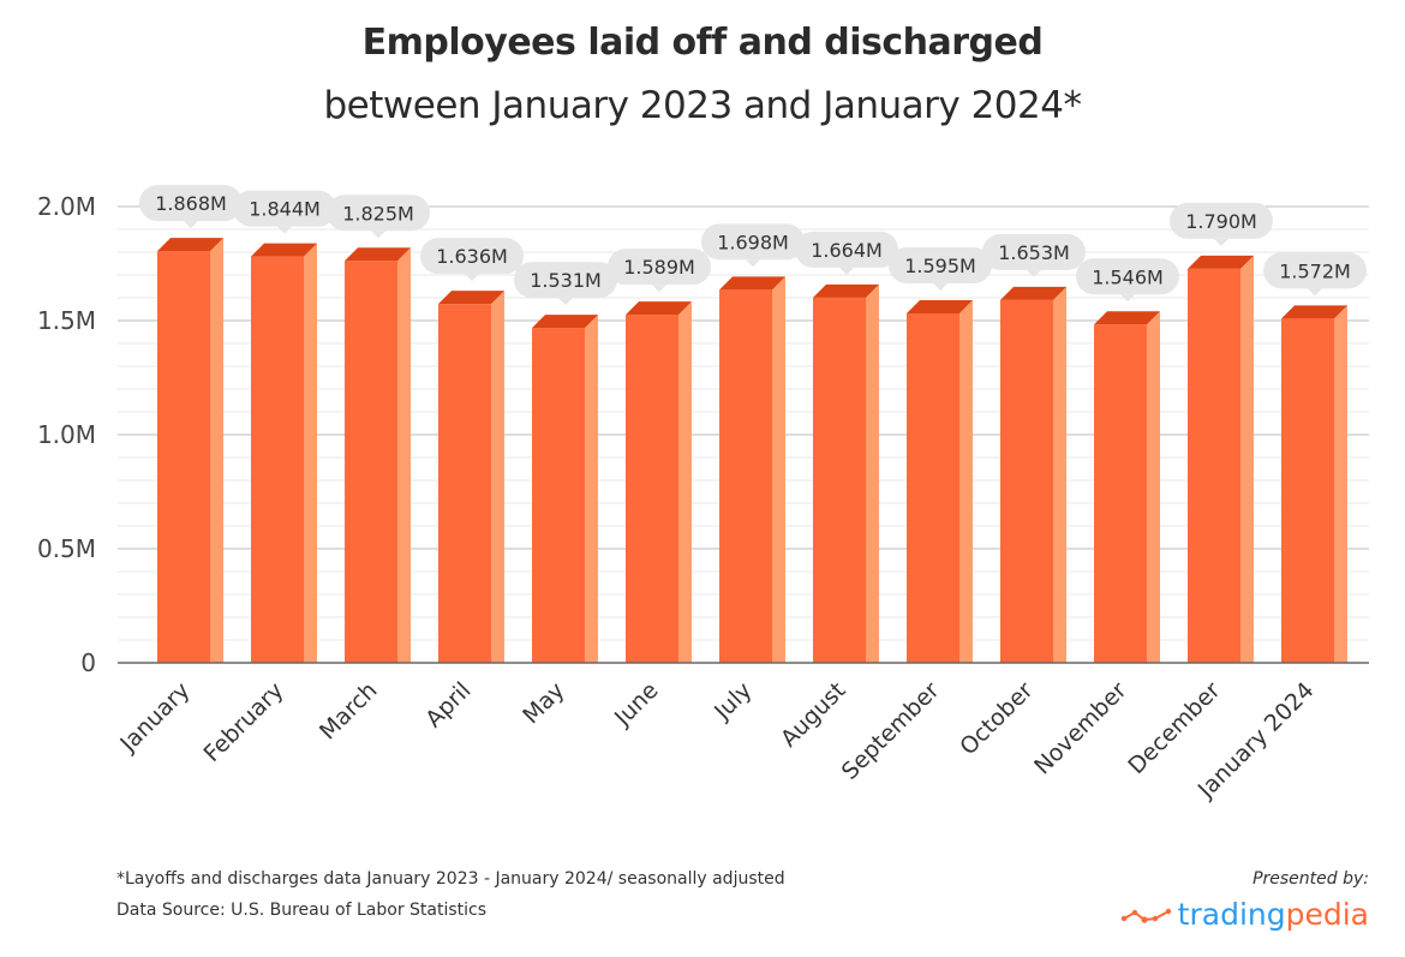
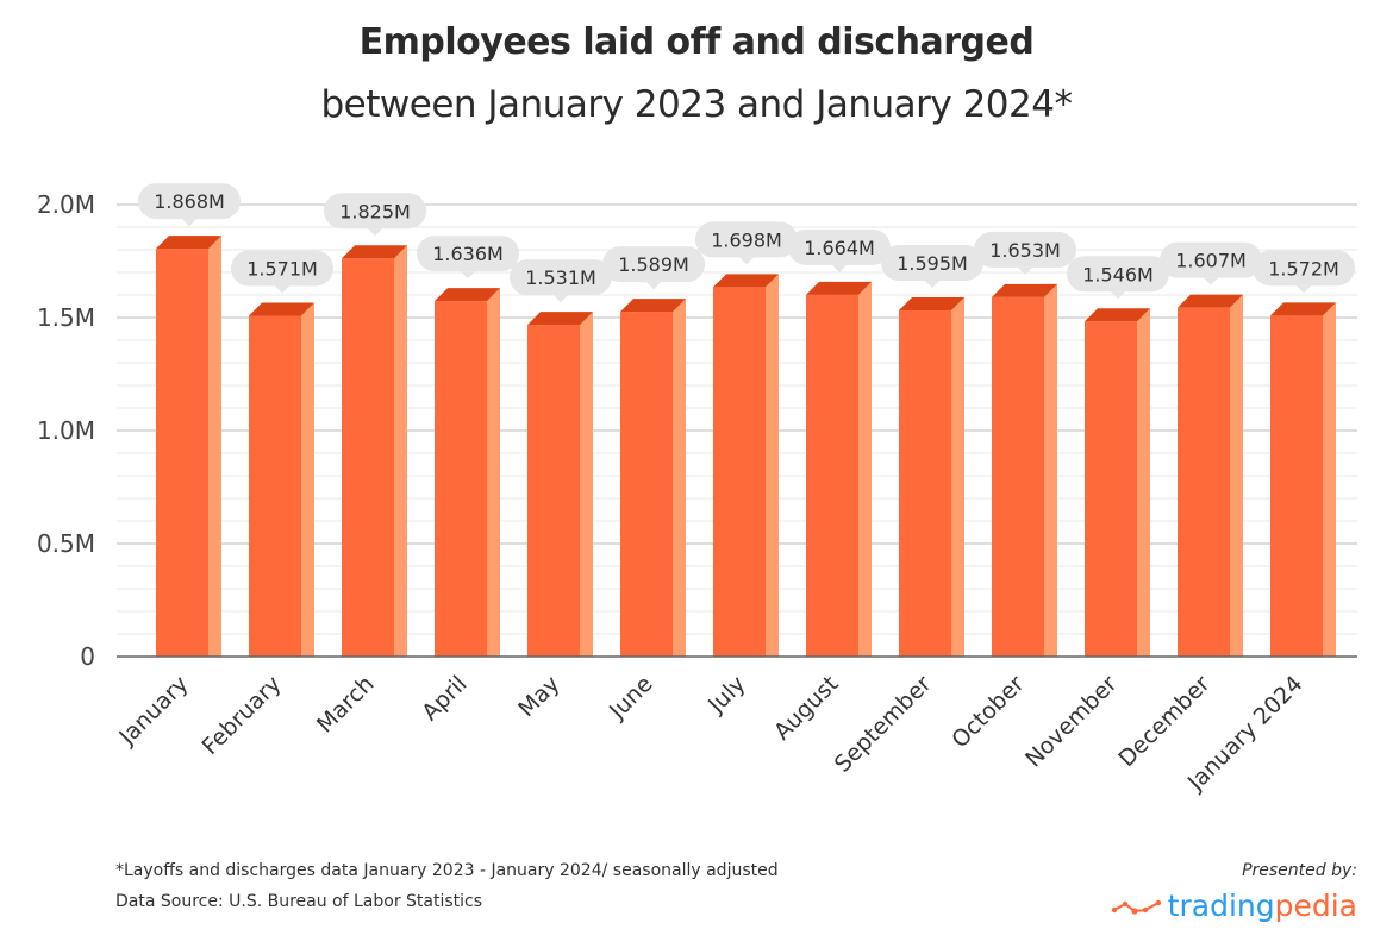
February: 1.844M -> 1.571M
December: 1.790M -> 1.607M
